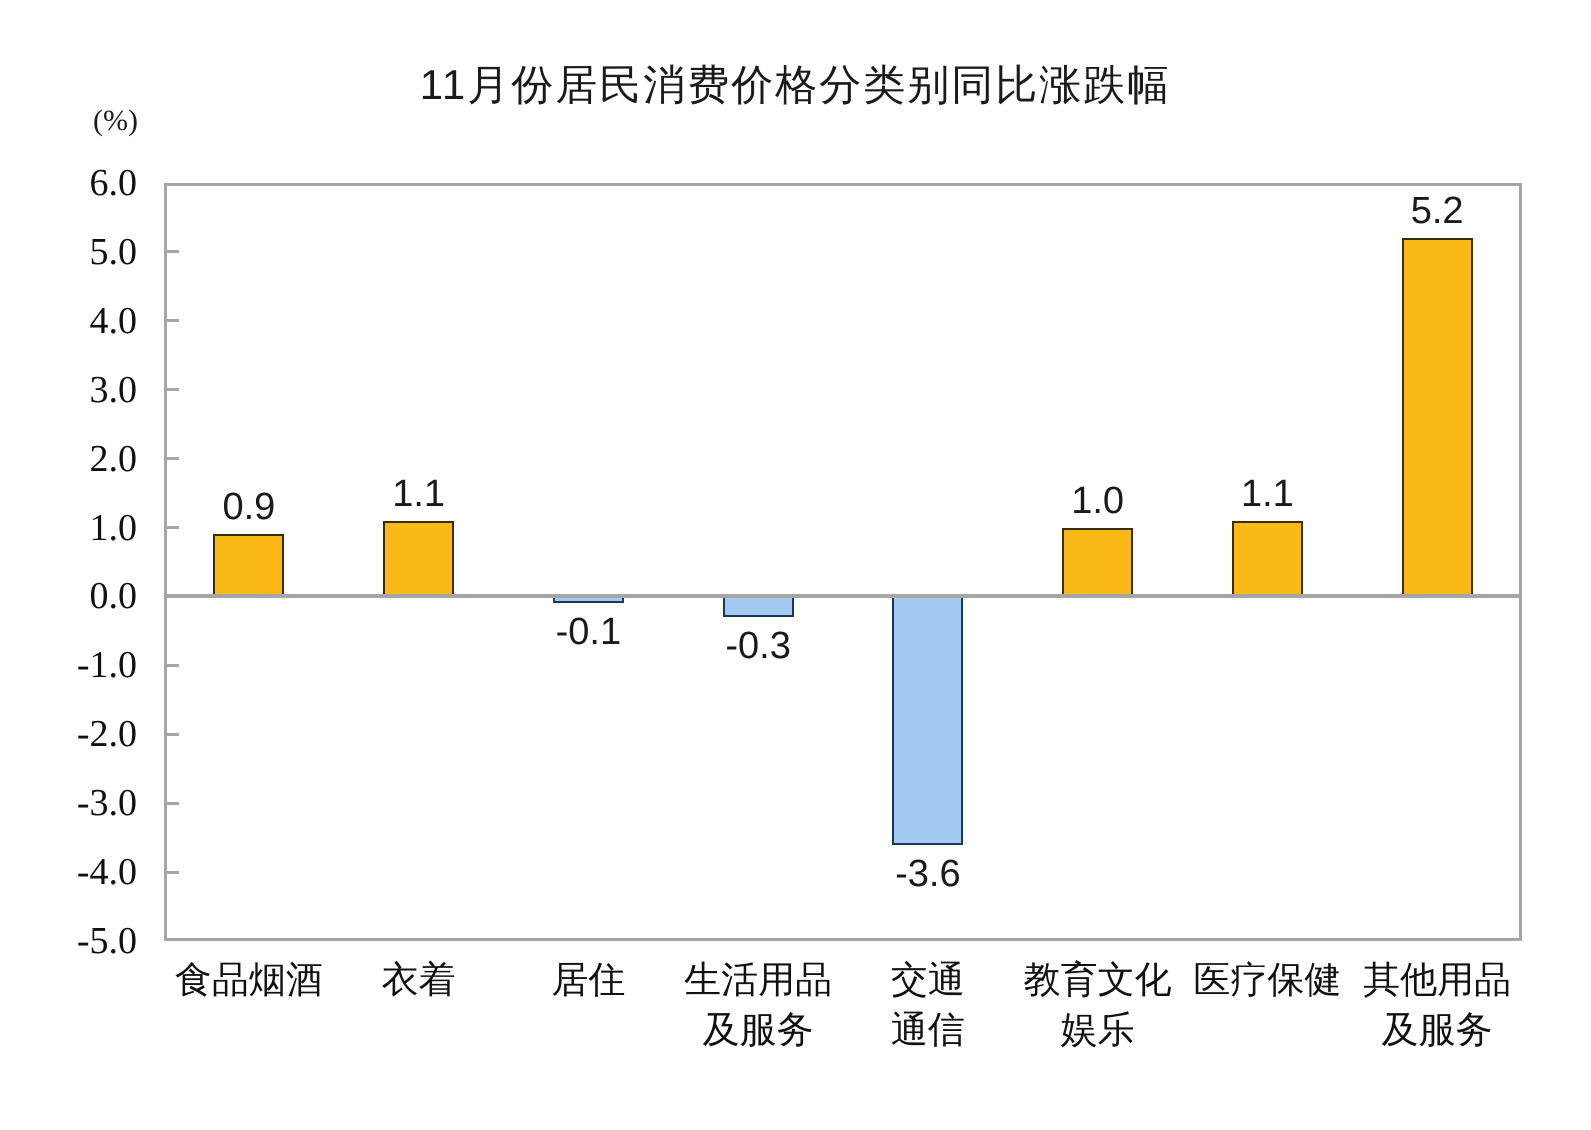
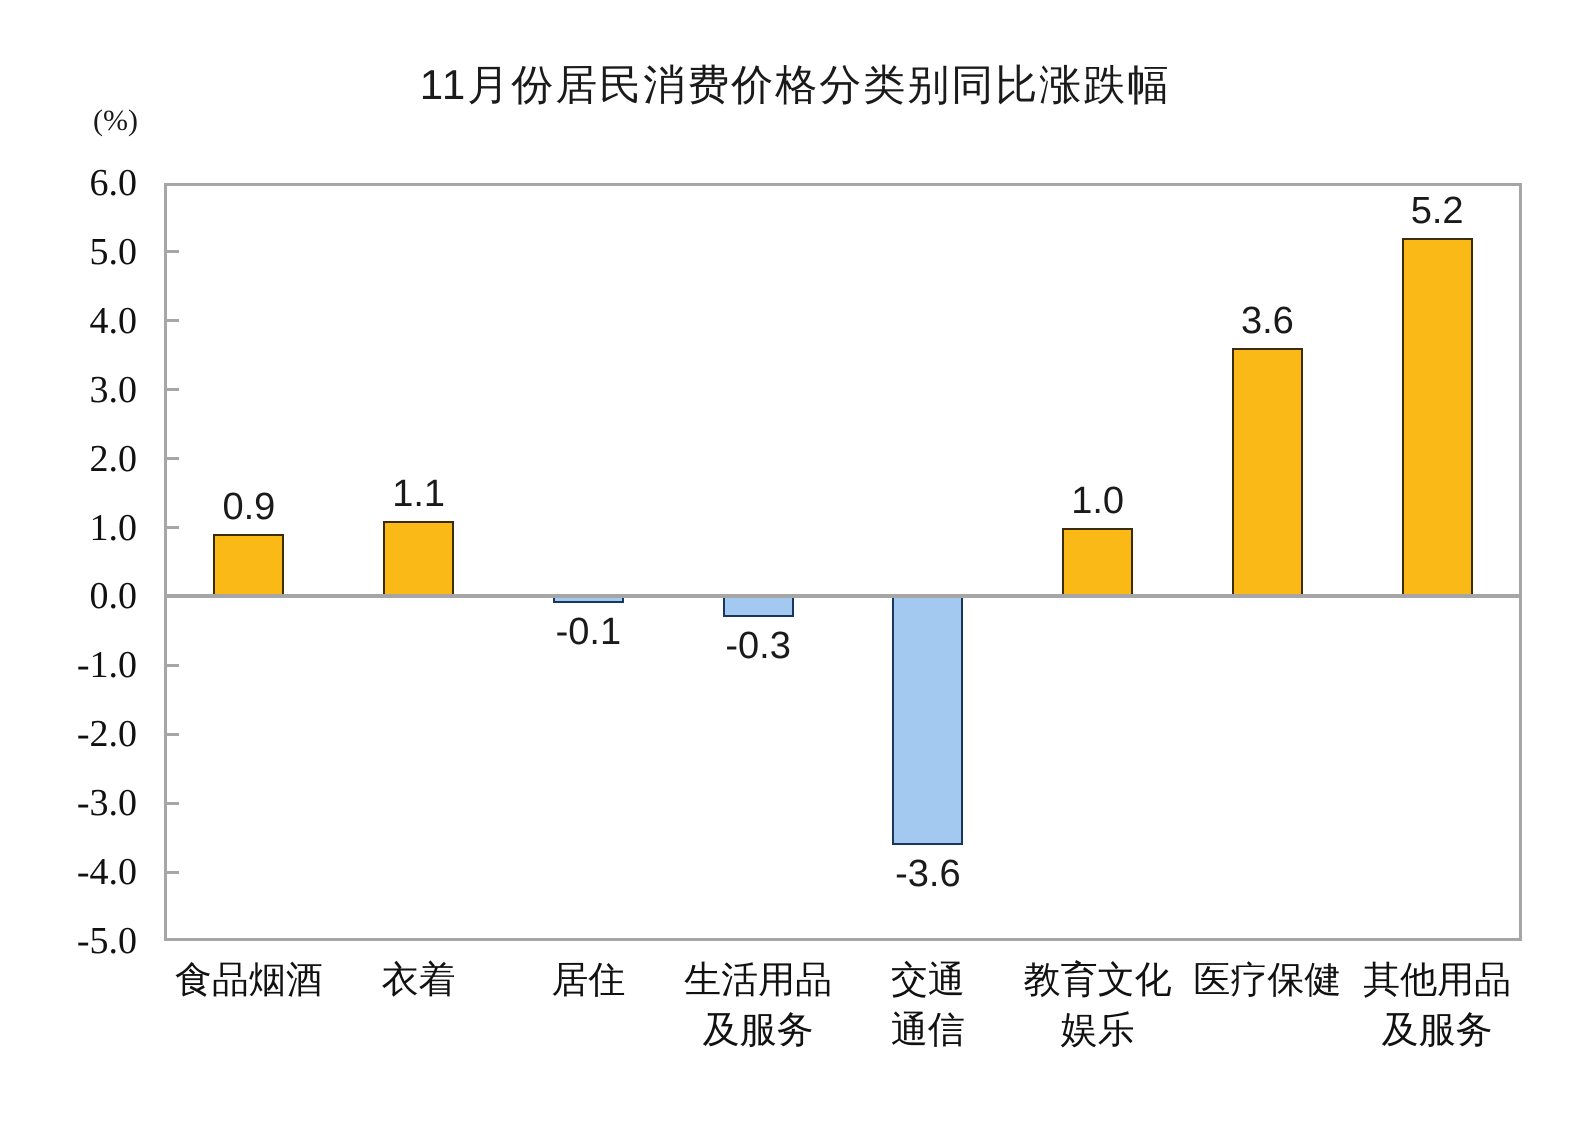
医疗保健: 1.1 -> 3.6
